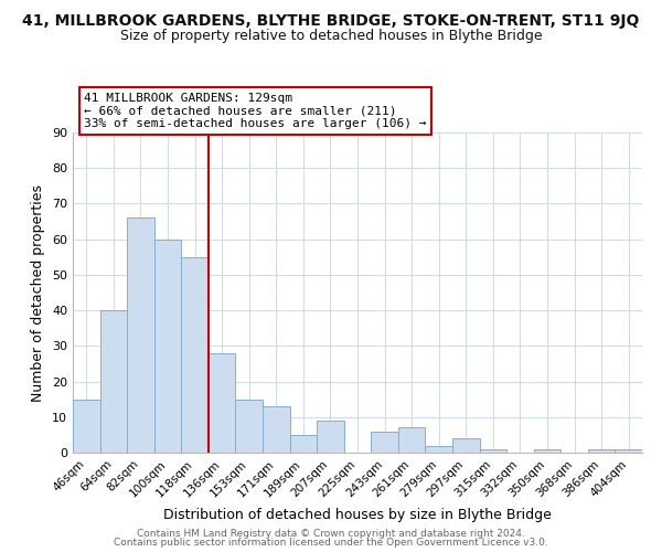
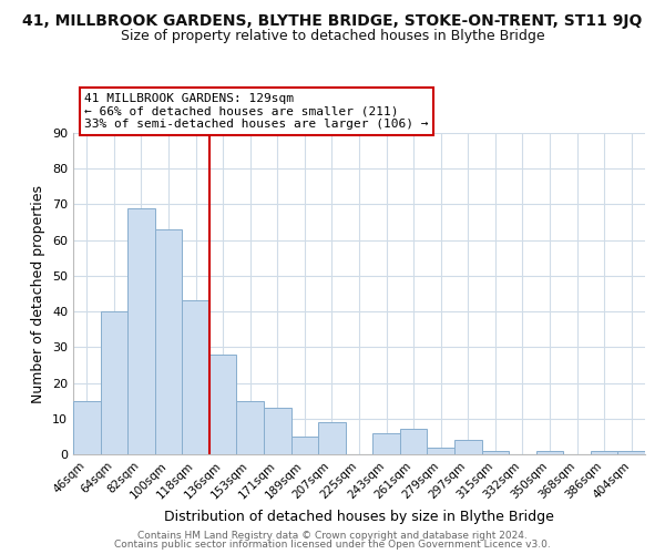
82sqm: 66 -> 69
100sqm: 60 -> 63
118sqm: 55 -> 43
